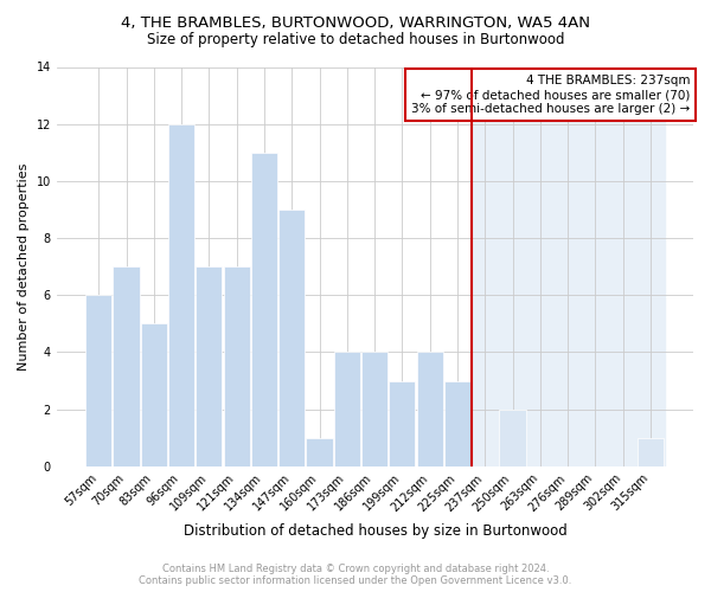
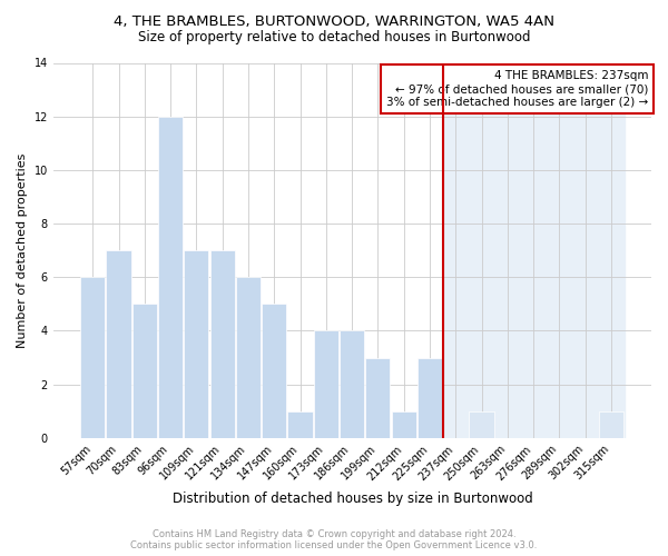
134sqm: 11 -> 6
147sqm: 9 -> 5
212sqm: 4 -> 1
250sqm: 2 -> 1
